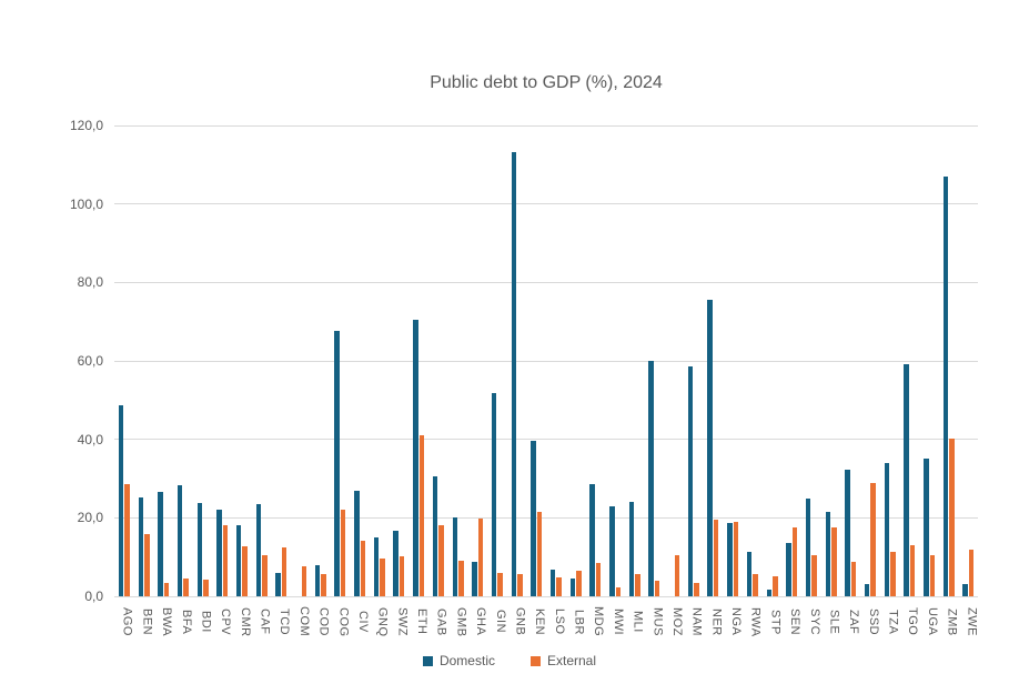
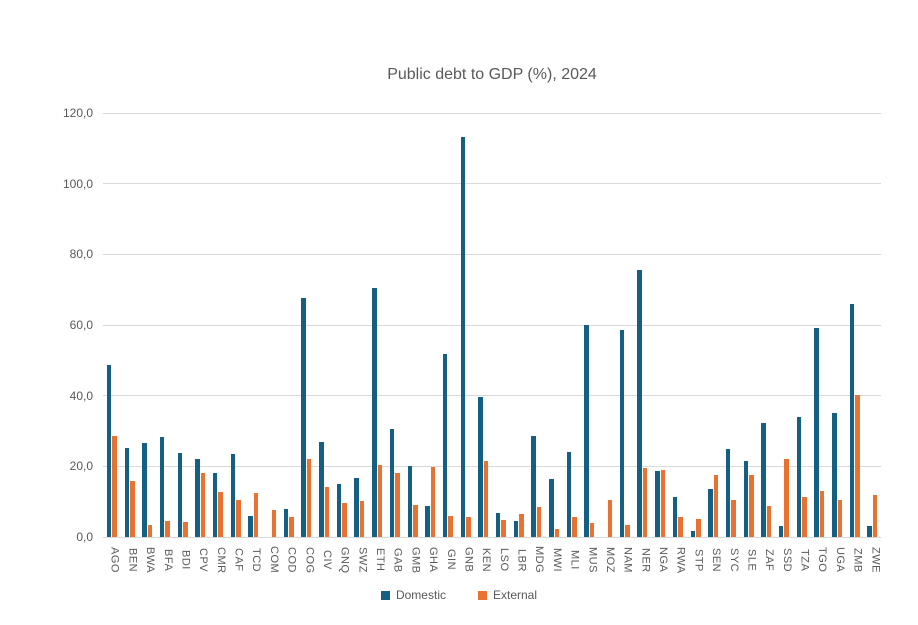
External/ETH: 41 -> 20
Domestic/MWI: 23 -> 16
External/SSD: 29 -> 22
Domestic/ZMB: 107 -> 66
